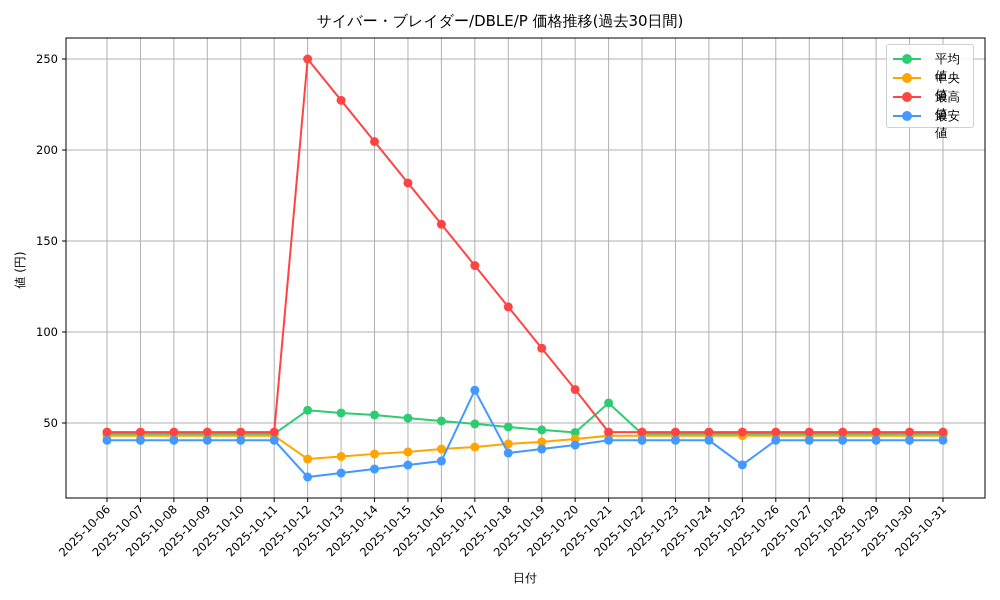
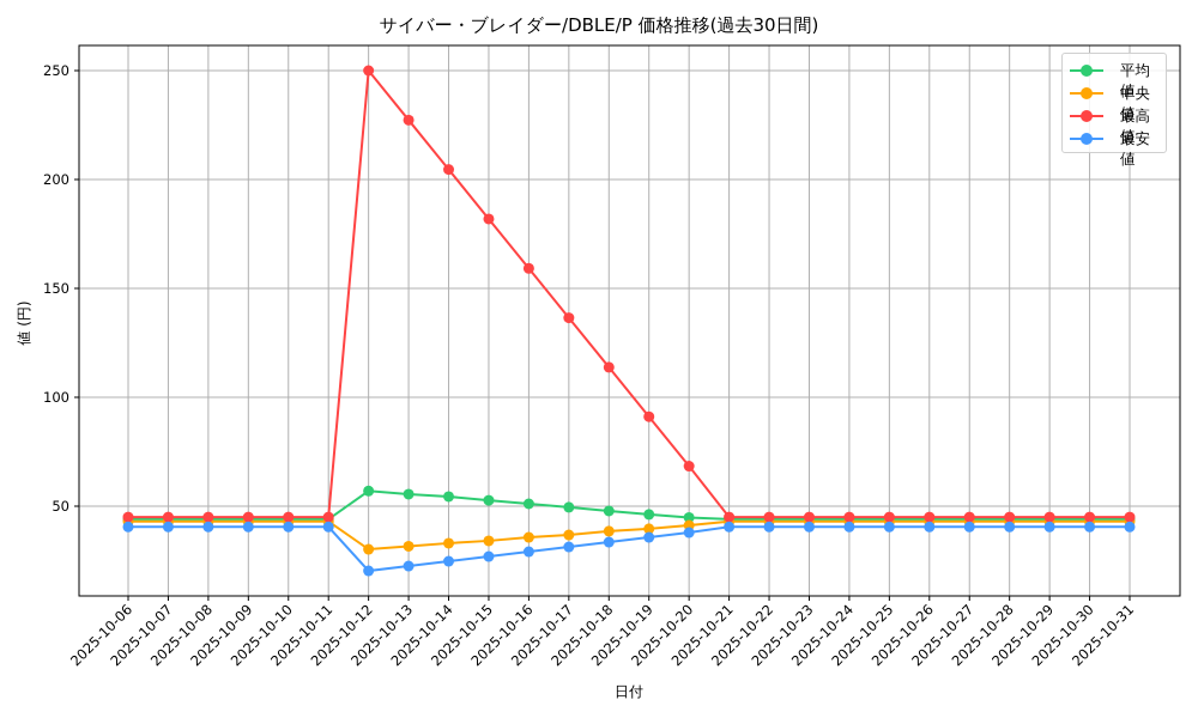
最安値/2025-10-17: 68 -> 31
平均値/2025-10-21: 61 -> 44
最安値/2025-10-25: 27 -> 40
